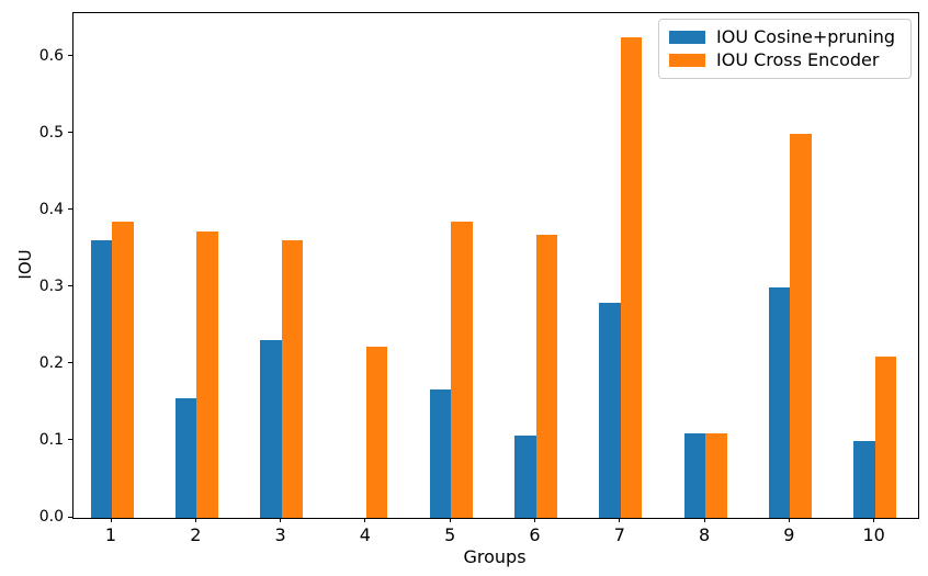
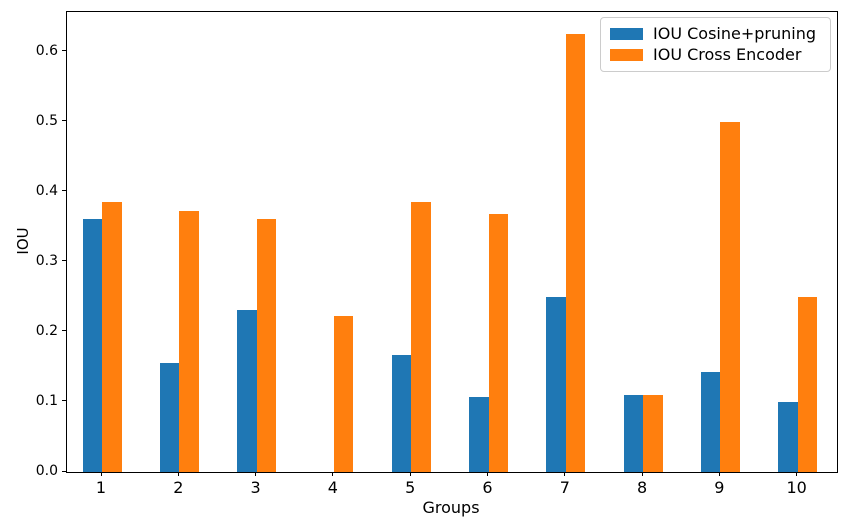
IOU Cosine+pruning/7: 0.28 -> 0.25
IOU Cosine+pruning/9: 0.30 -> 0.14
IOU Cross Encoder/10: 0.21 -> 0.25
